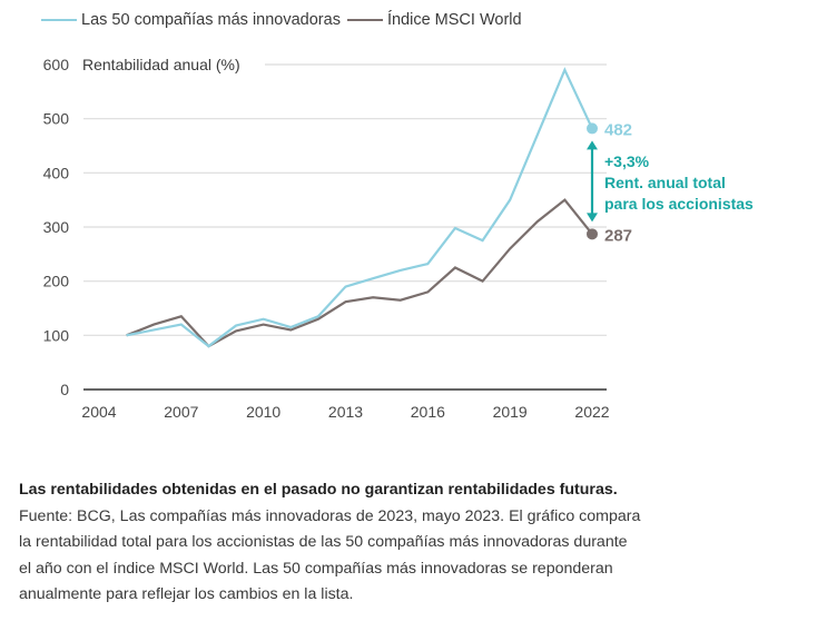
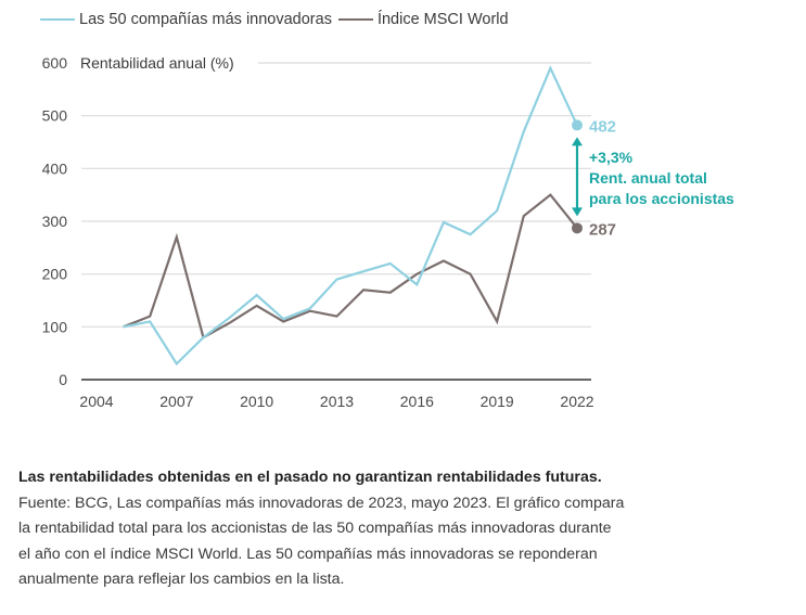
Las 50 compañías más innovadoras/2007: 120 -> 30
Índice MSCI World/2007: 140 -> 270
Las 50 compañías más innovadoras/2010: 130 -> 160
Índice MSCI World/2010: 120 -> 140
Índice MSCI World/2013: 160 -> 120
Las 50 compañías más innovadoras/2016: 230 -> 180
Índice MSCI World/2016: 180 -> 200
Las 50 compañías más innovadoras/2019: 350 -> 320
Índice MSCI World/2019: 260 -> 110
